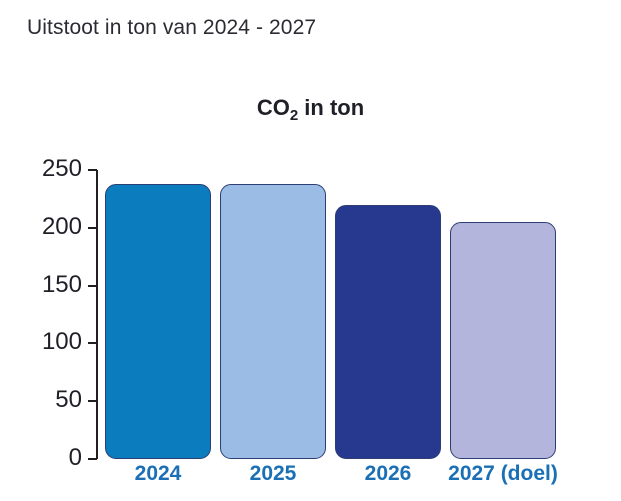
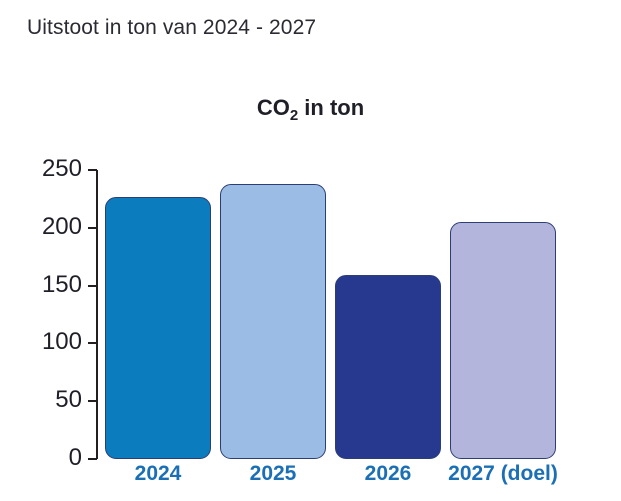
2024: 238 -> 227
2026: 220 -> 159
